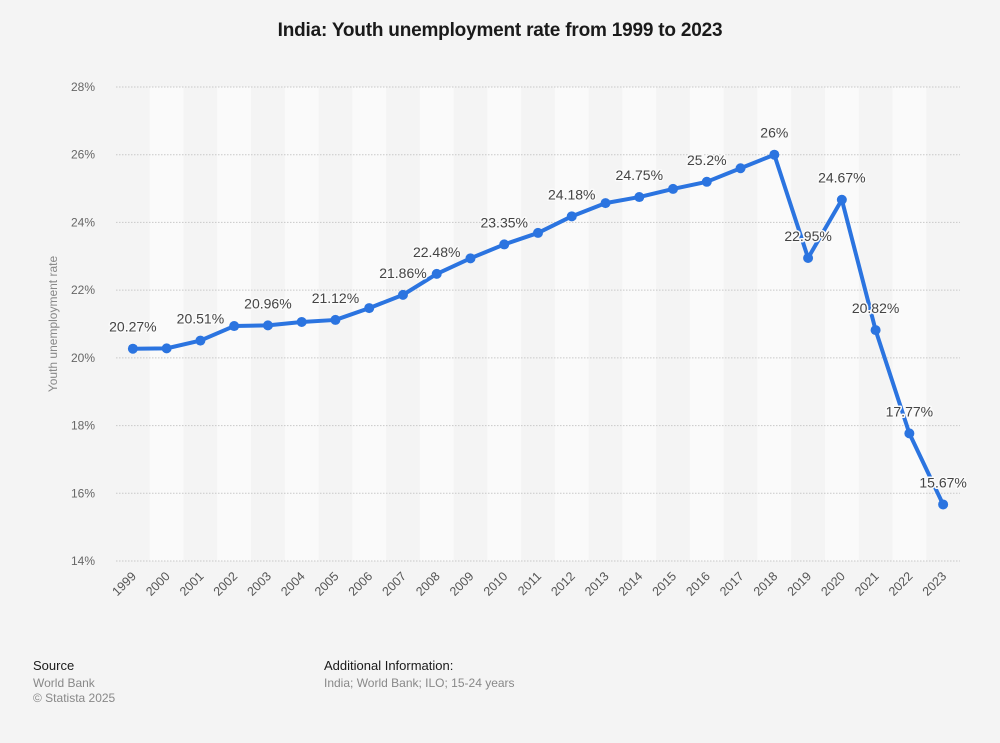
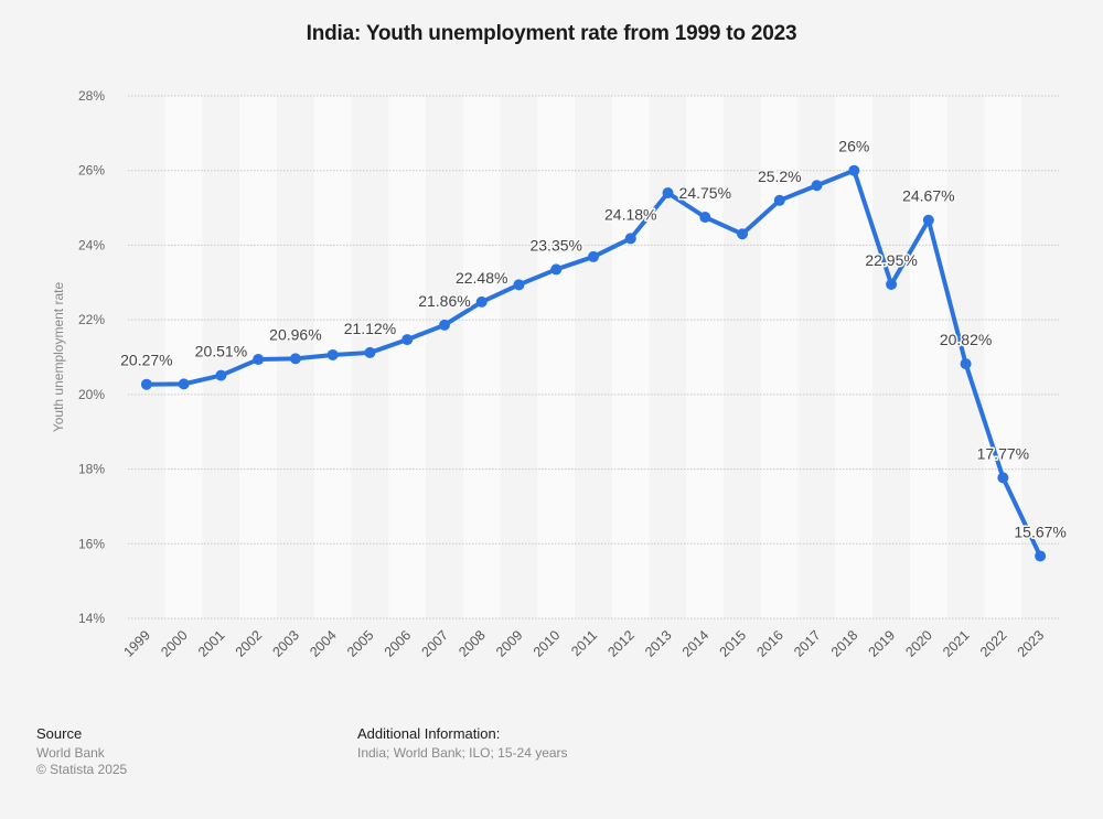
2013: 24.6% -> 25.4%
2015: 25.0% -> 24.3%
